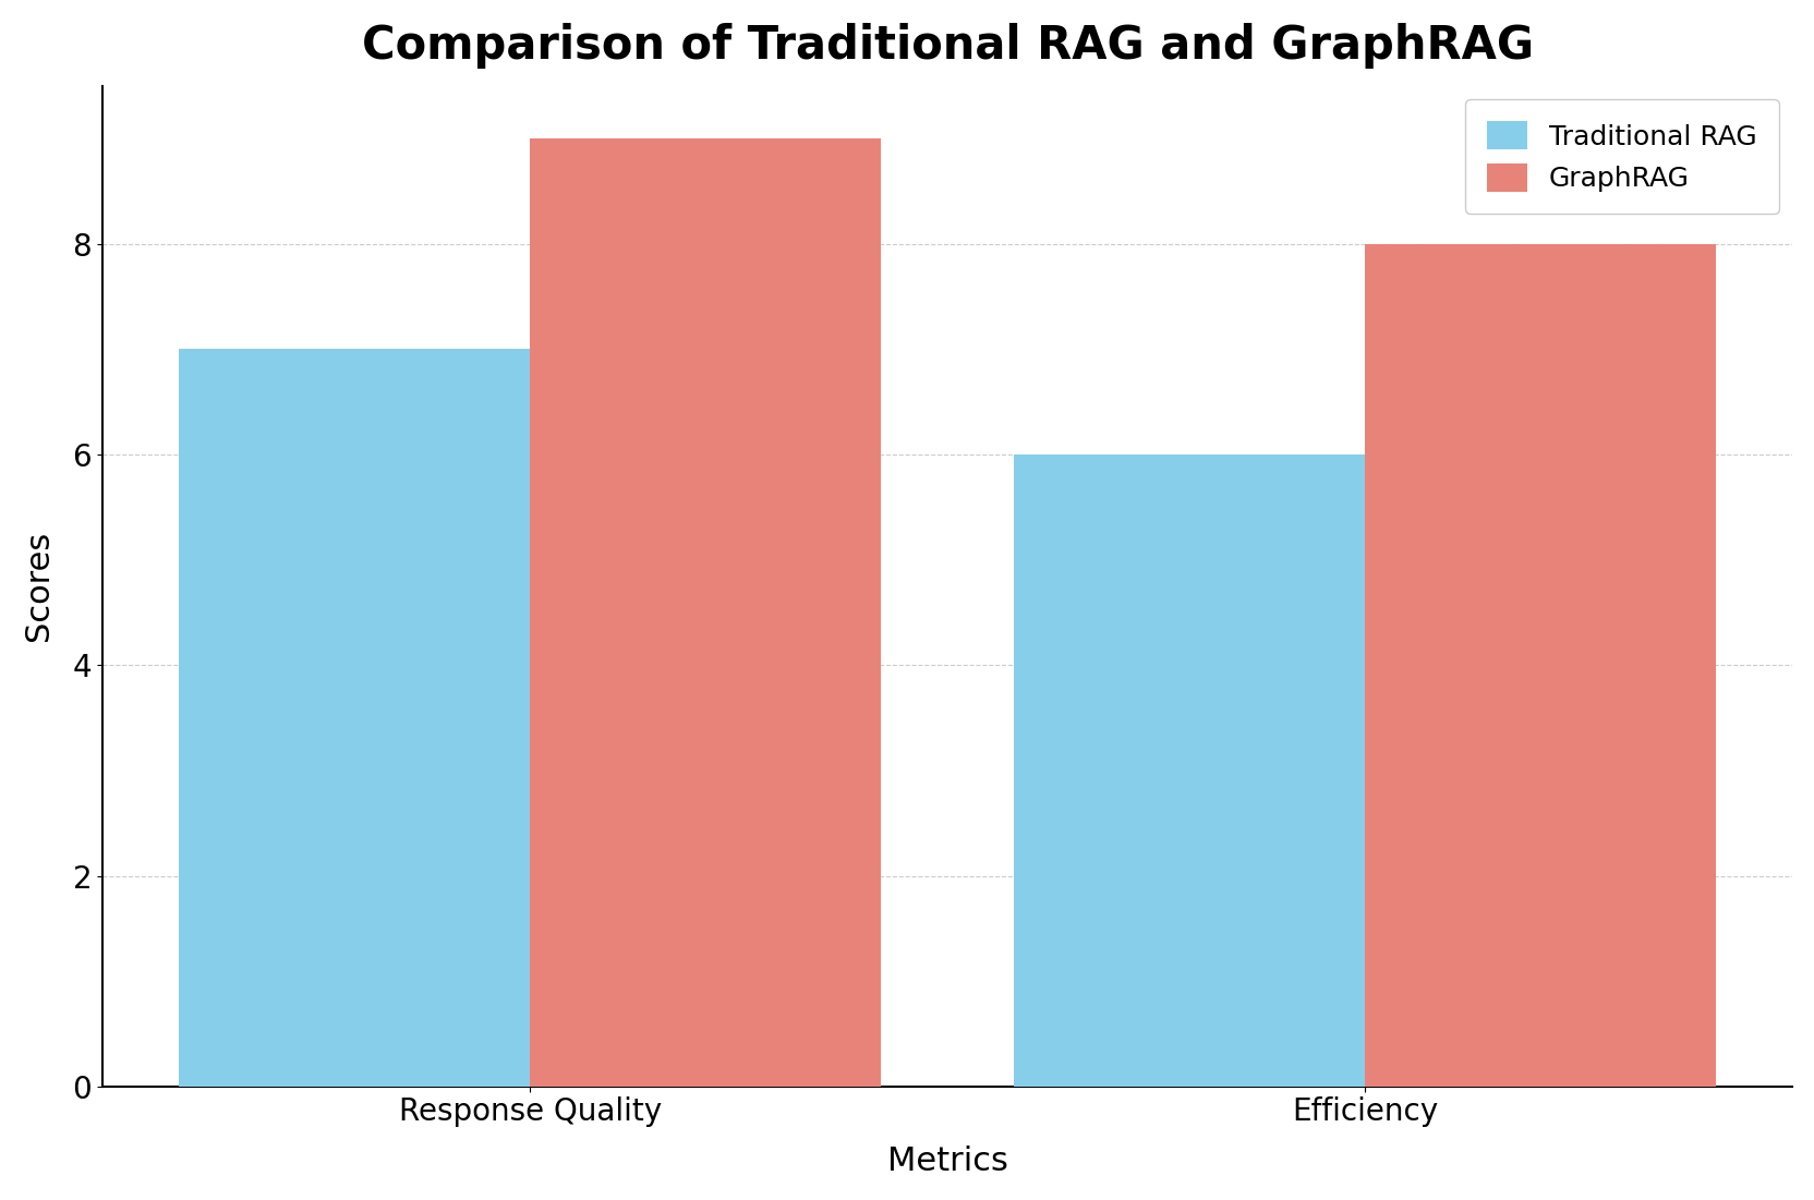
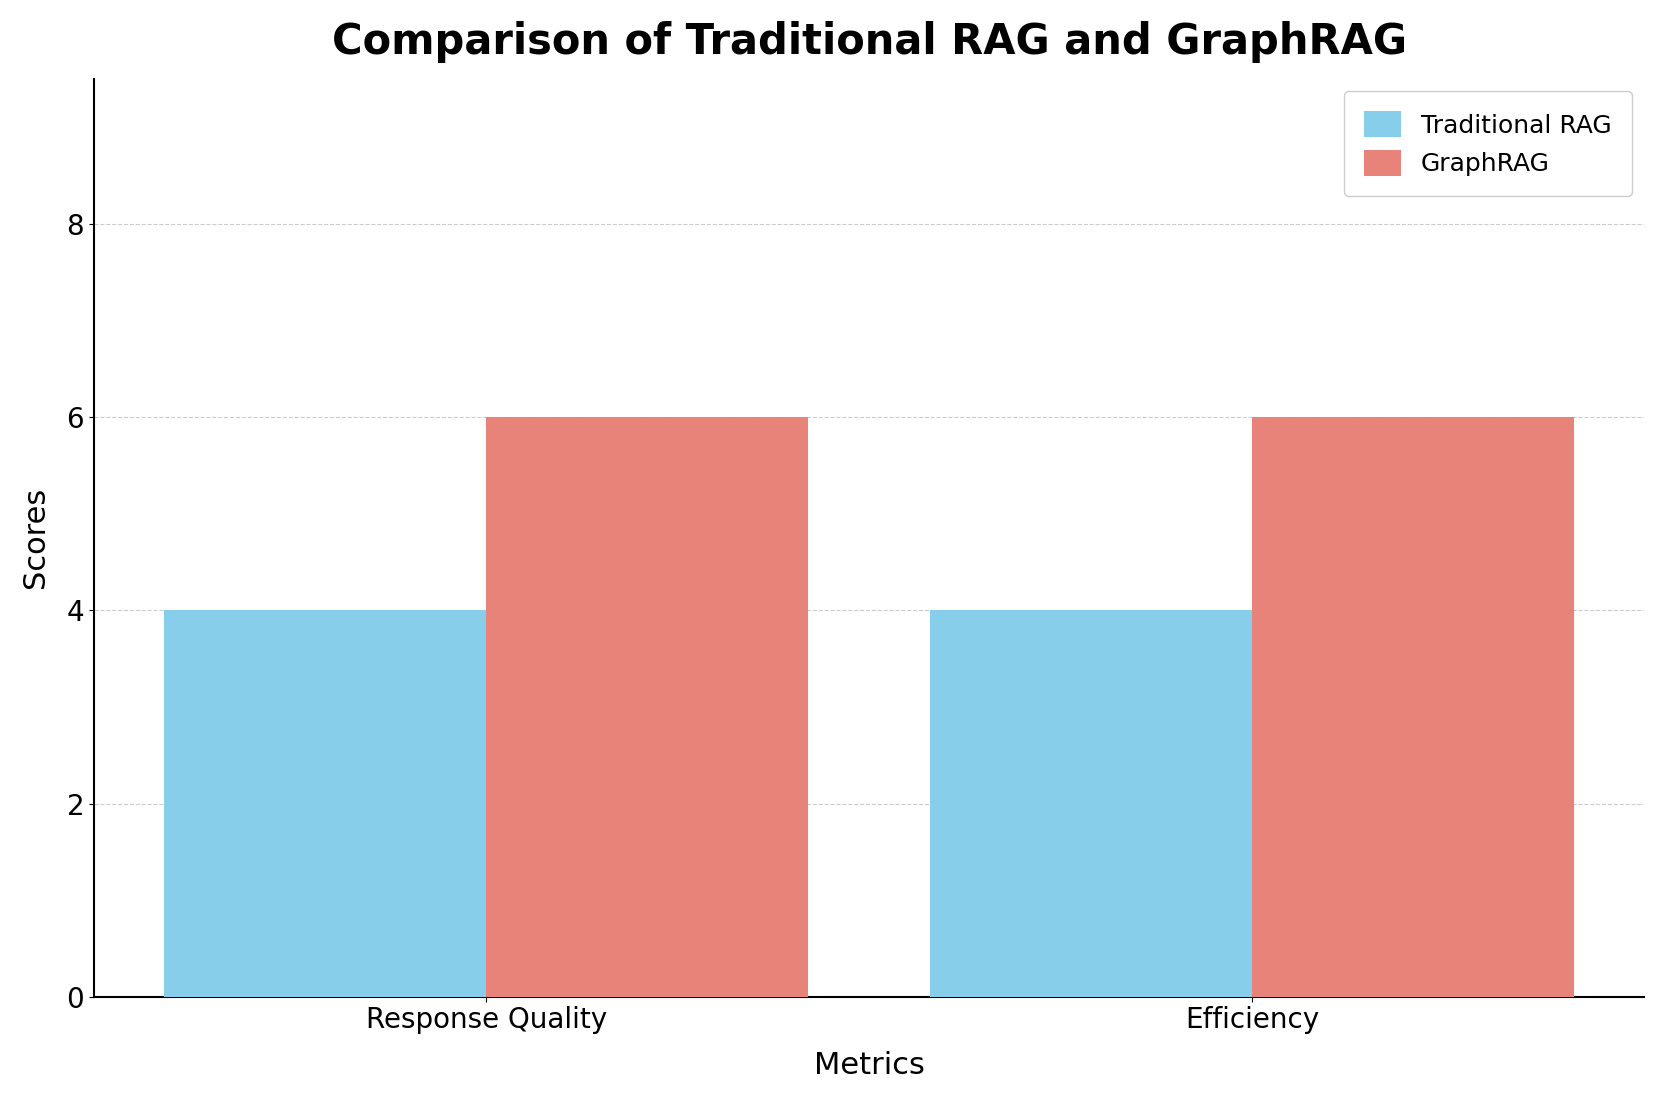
Traditional RAG/Response Quality: 7 -> 4
GraphRAG/Response Quality: 9 -> 6
Traditional RAG/Efficiency: 6 -> 4
GraphRAG/Efficiency: 8 -> 6
